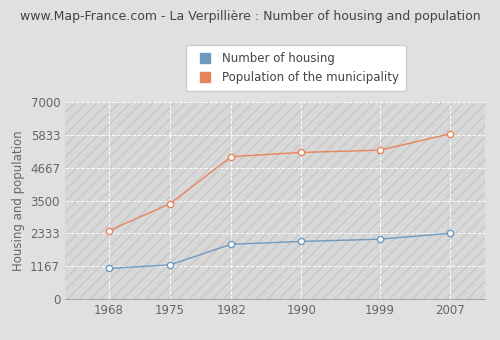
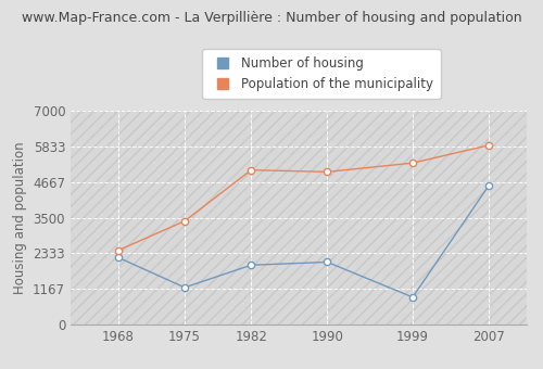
Number of housing/1968: 1090 -> 2200
Population of the municipality/1990: 5210 -> 5000
Number of housing/1999: 2130 -> 900
Number of housing/2007: 2340 -> 4550
